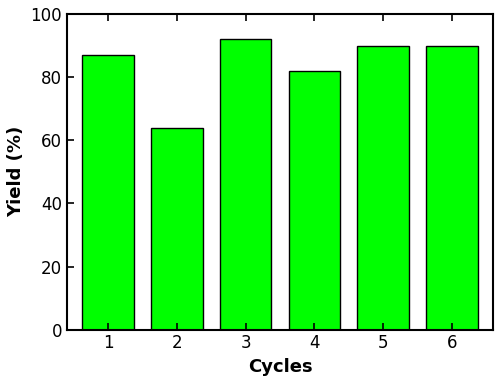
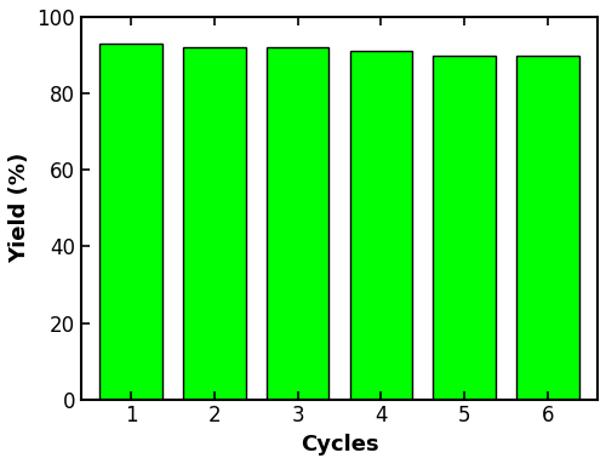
1: 87 -> 93
2: 64 -> 92
4: 82 -> 91
